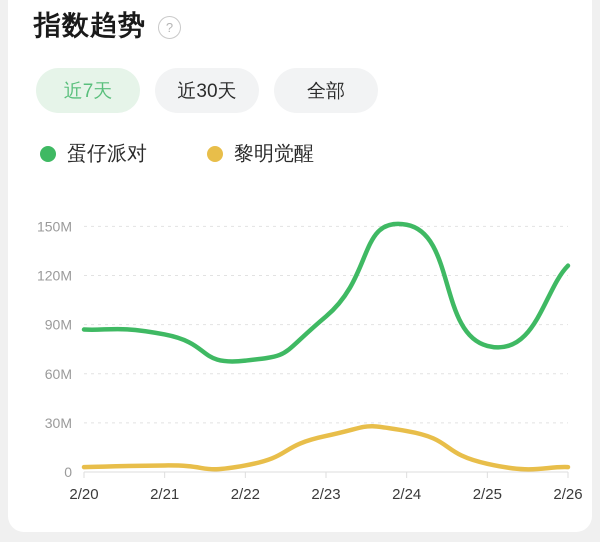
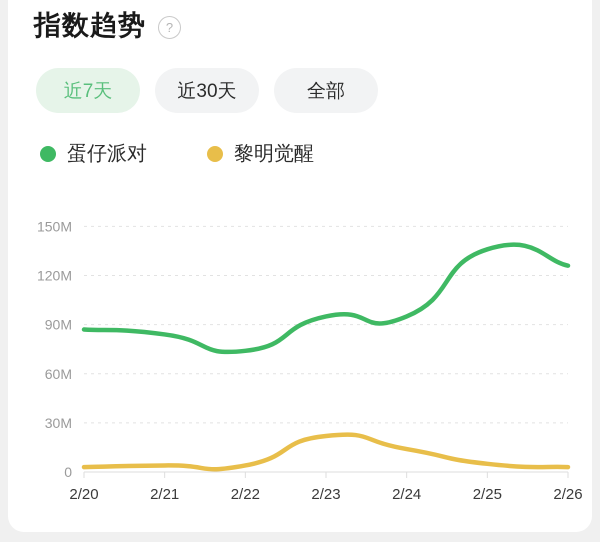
蛋仔派对/2/22: 68M -> 74M
蛋仔派对/2/24: 151M -> 95M
黎明觉醒/2/24: 25M -> 14M
蛋仔派对/2/25: 77M -> 136M
